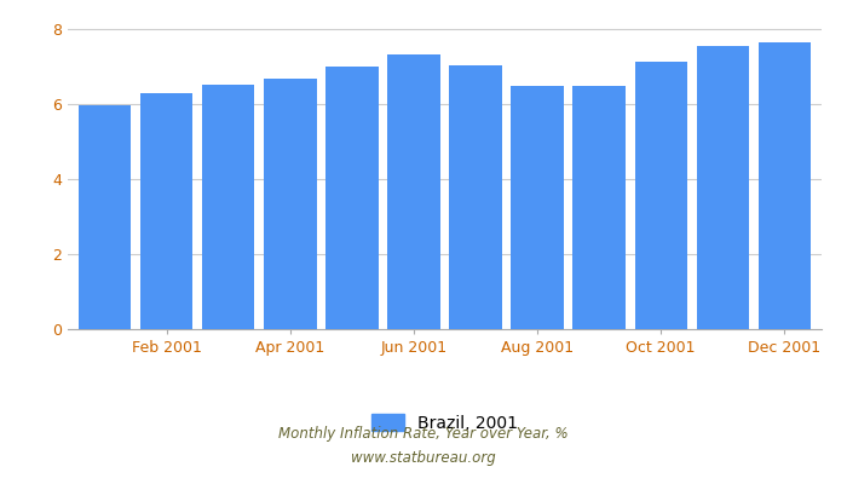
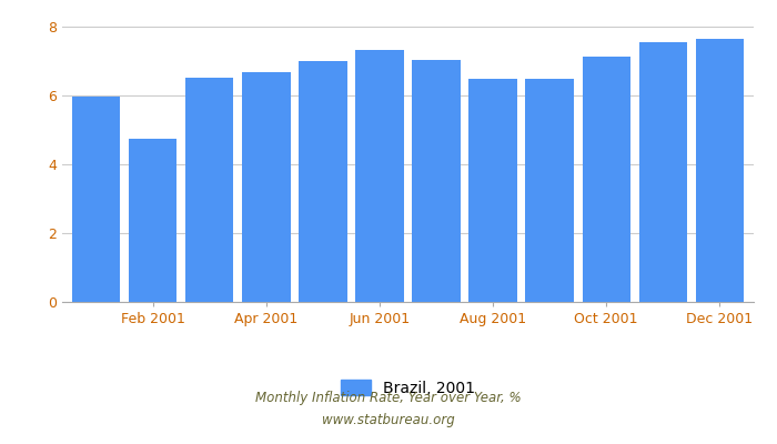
Feb 2001: 6.30 -> 4.75
